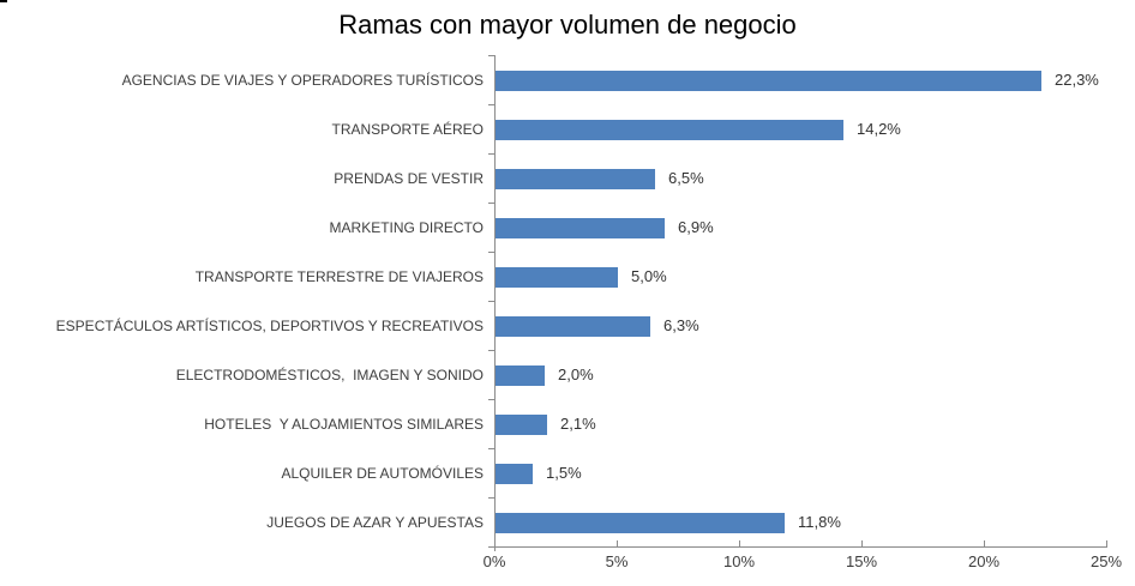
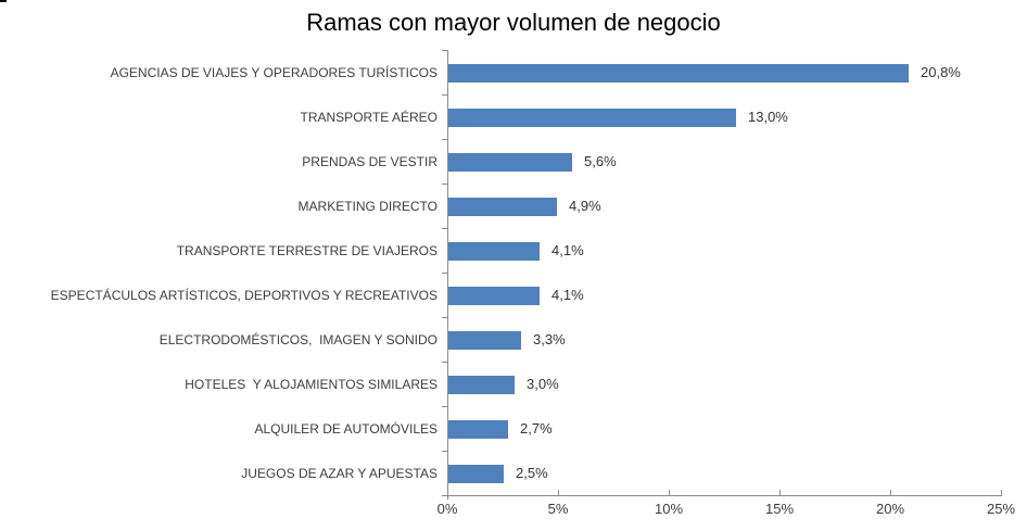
AGENCIAS DE VIAJES Y OPERADORES TURÍSTICOS: 22,3% -> 20,8%
TRANSPORTE AÉREO: 14,2% -> 13,0%
PRENDAS DE VESTIR: 6,5% -> 5,6%
MARKETING DIRECTO: 6,9% -> 4,9%
TRANSPORTE TERRESTRE DE VIAJEROS: 5,0% -> 4,1%
ESPECTÁCULOS ARTÍSTICOS, DEPORTIVOS Y RECREATIVOS: 6,3% -> 4,1%
ELECTRODOMÉSTICOS, IMAGEN Y SONIDO: 2,0% -> 3,3%
HOTELES Y ALOJAMIENTOS SIMILARES: 2,1% -> 3,0%
ALQUILER DE AUTOMÓVILES: 1,5% -> 2,7%
JUEGOS DE AZAR Y APUESTAS: 11,8% -> 2,5%
